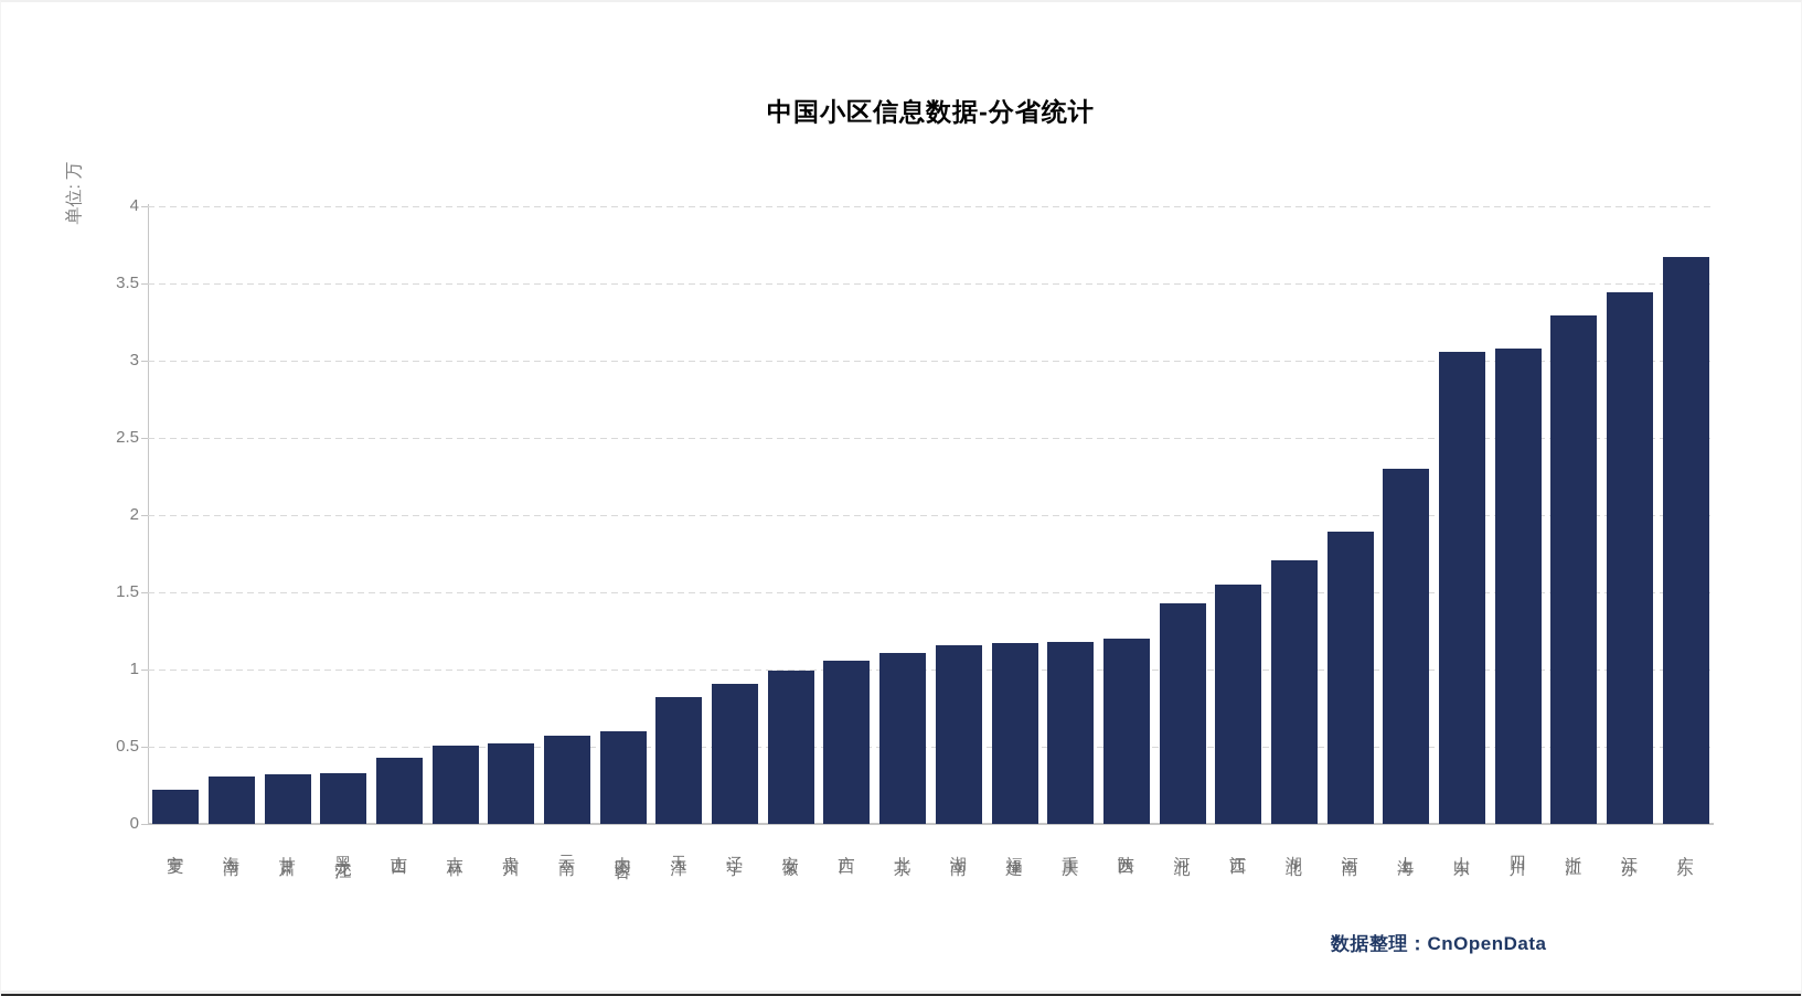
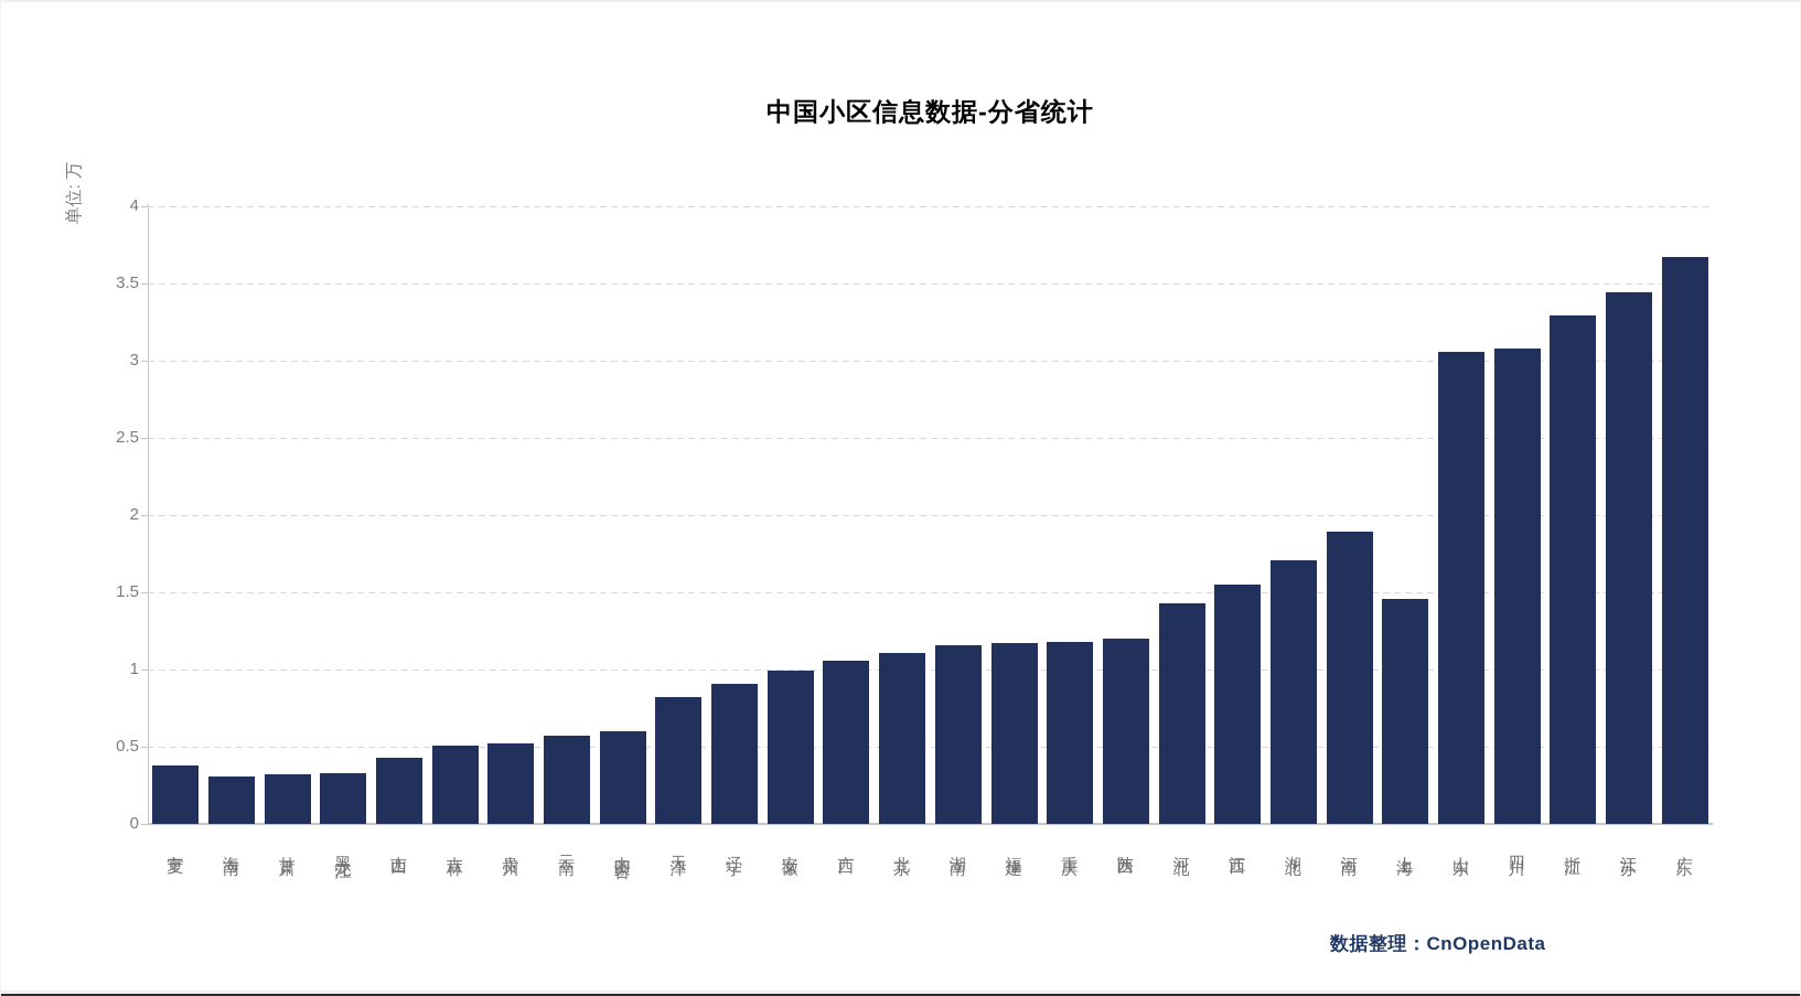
宁夏: 0.22 -> 0.38
上海: 2.30 -> 1.46
